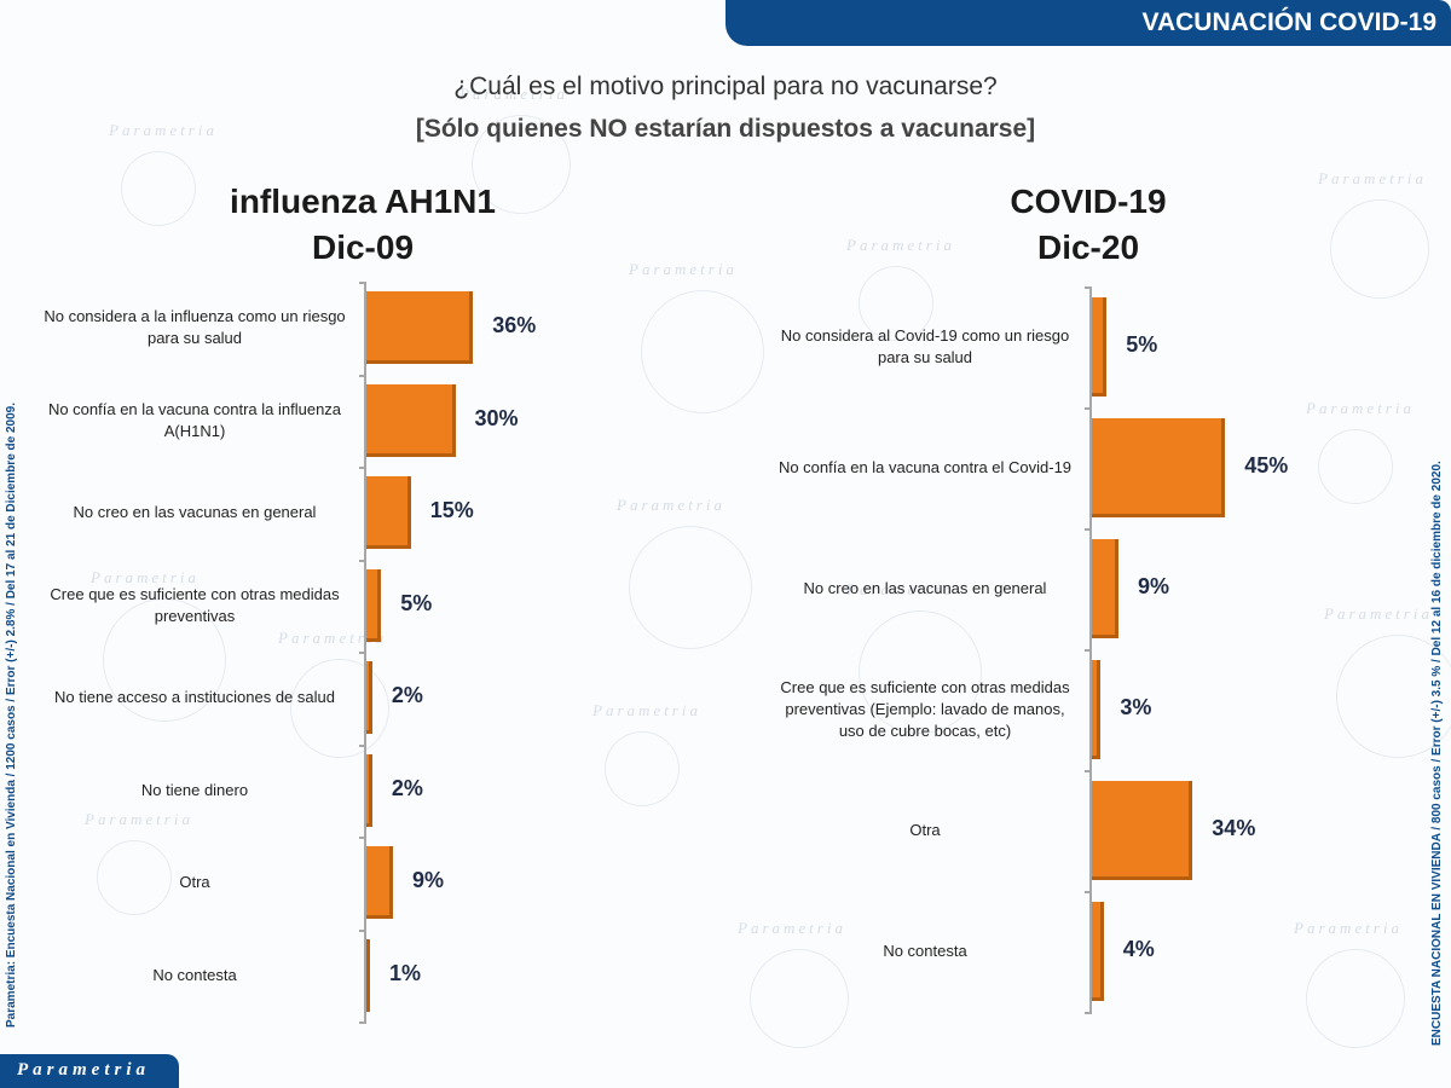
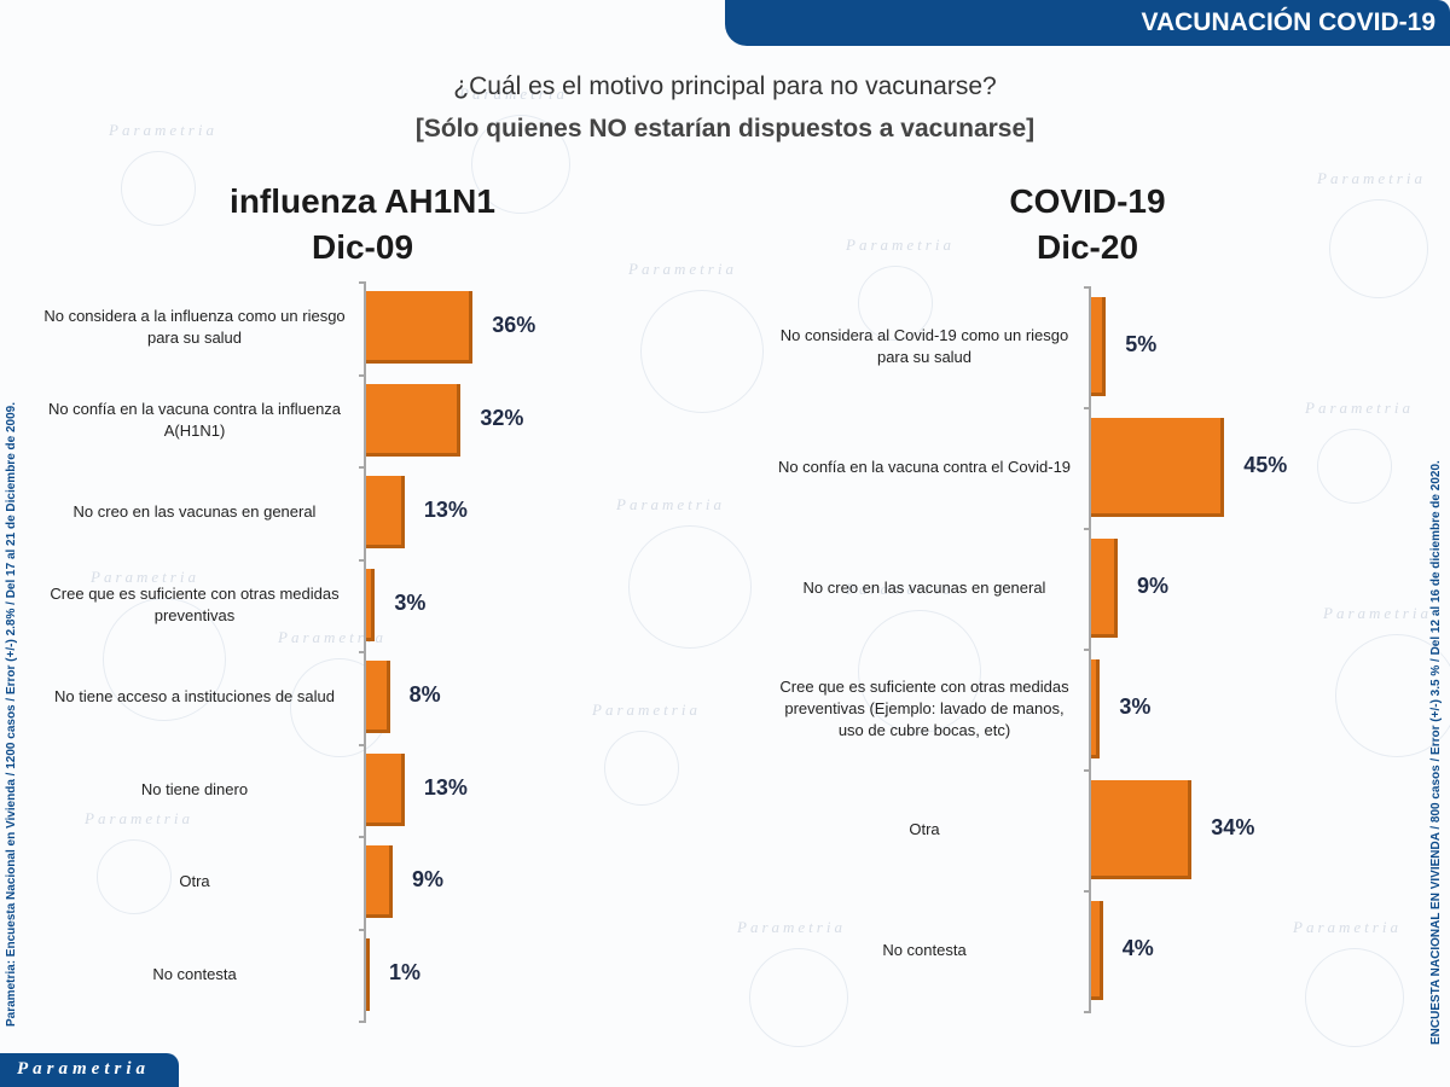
influenza AH1N1/No confía en la vacuna contra la influenza A(H1N1): 30% -> 32%
influenza AH1N1/No creo en las vacunas en general: 15% -> 13%
influenza AH1N1/Cree que es suficiente con otras medidas preventivas: 5% -> 3%
influenza AH1N1/No tiene acceso a instituciones de salud: 2% -> 8%
influenza AH1N1/No tiene dinero: 2% -> 13%
